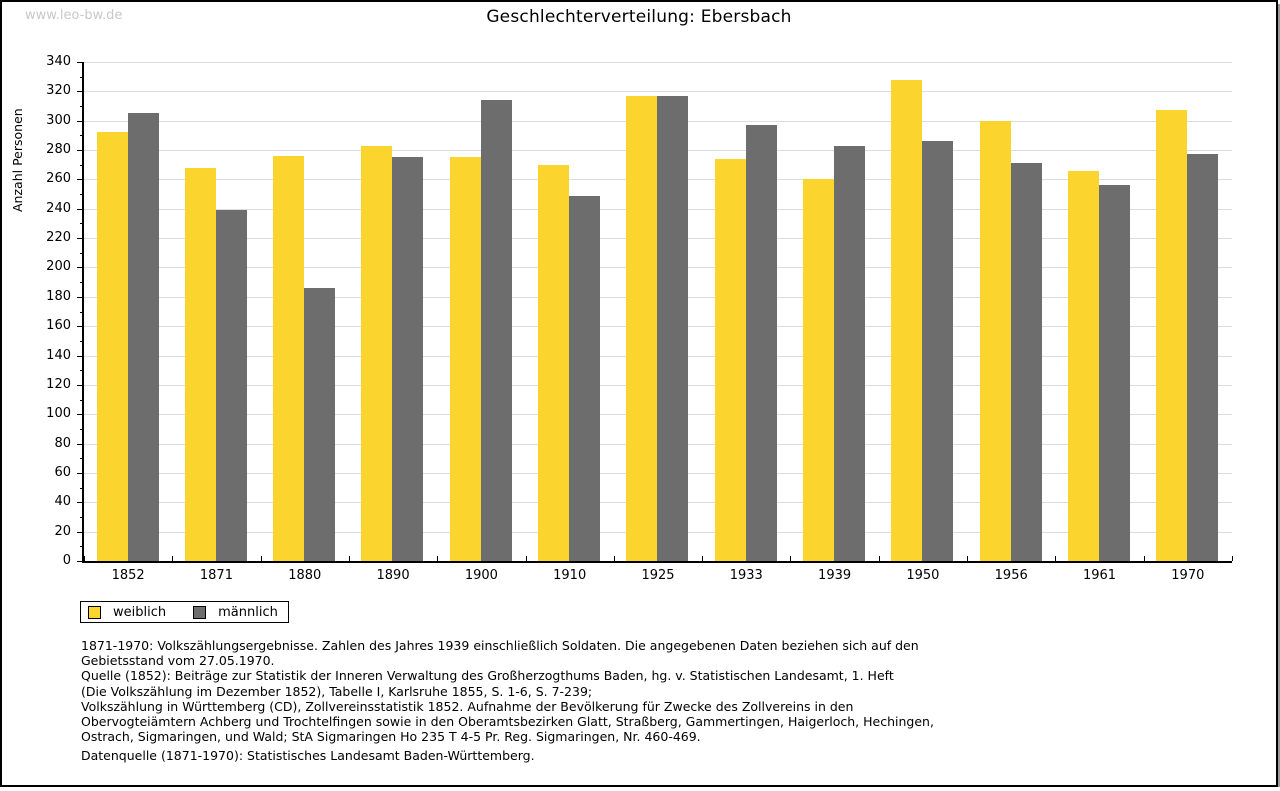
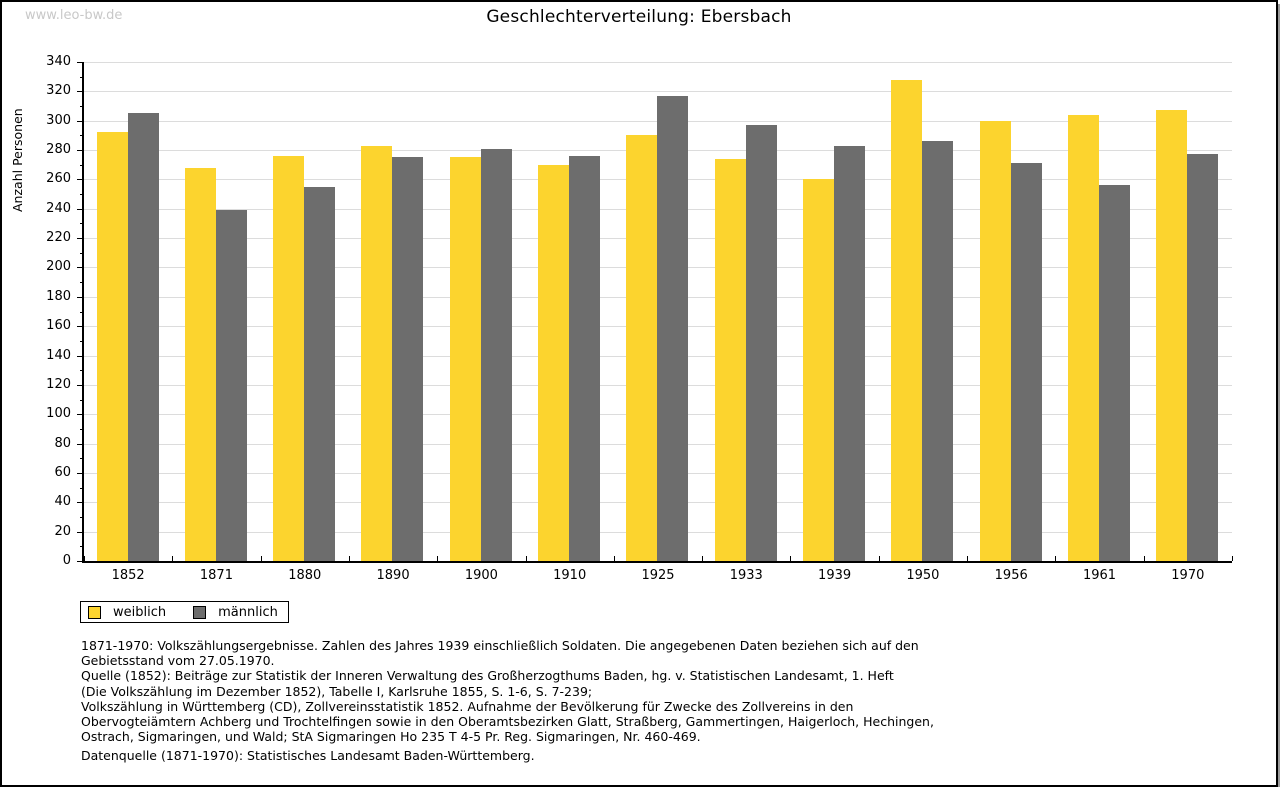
männlich/1880: 186 -> 255
männlich/1900: 314 -> 281
männlich/1910: 249 -> 276
weiblich/1925: 317 -> 290
weiblich/1961: 266 -> 304
